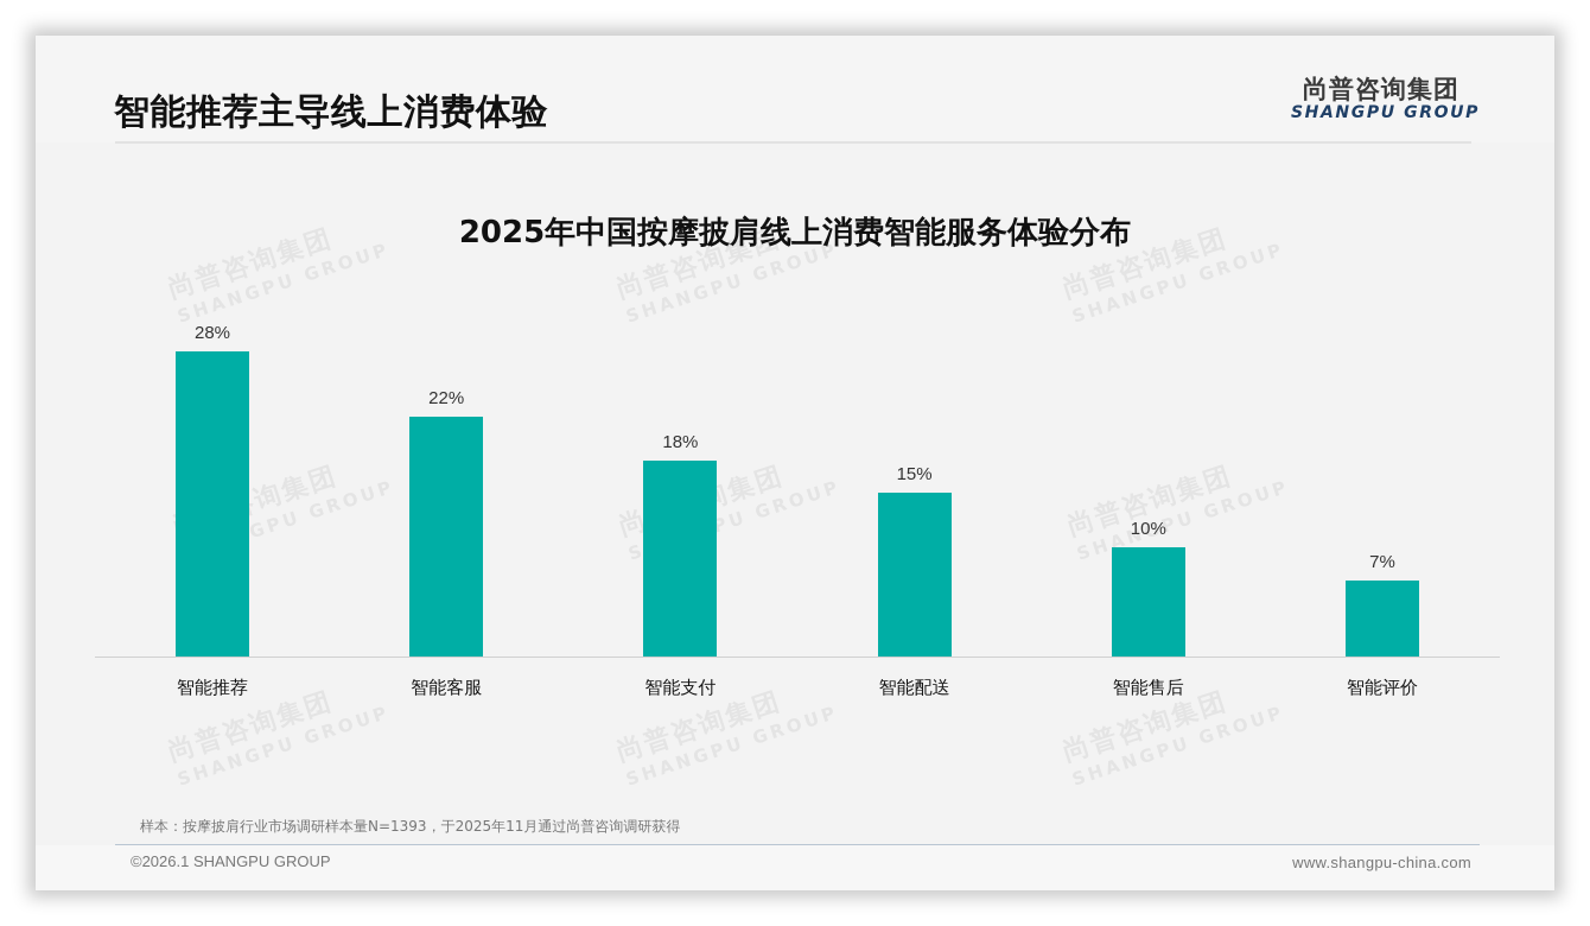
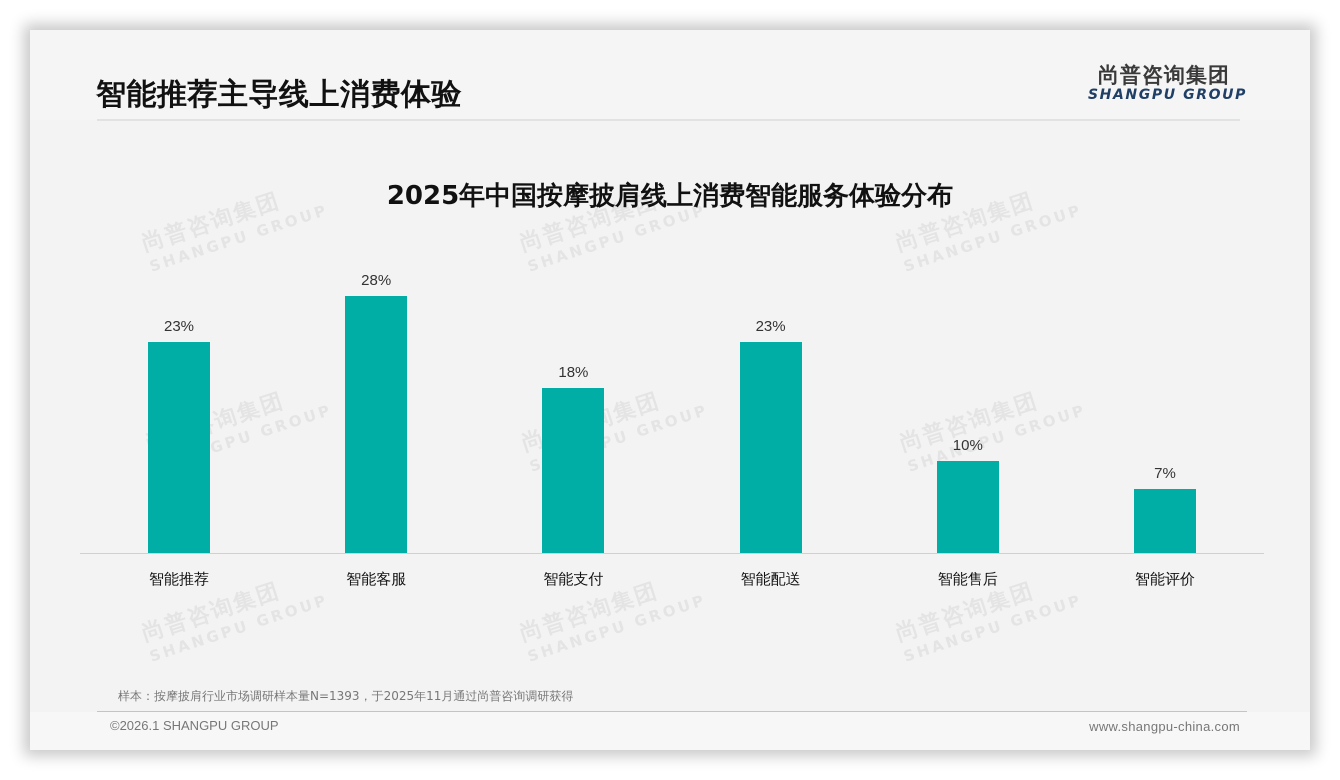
智能推荐: 28% -> 23%
智能客服: 22% -> 28%
智能配送: 15% -> 23%
